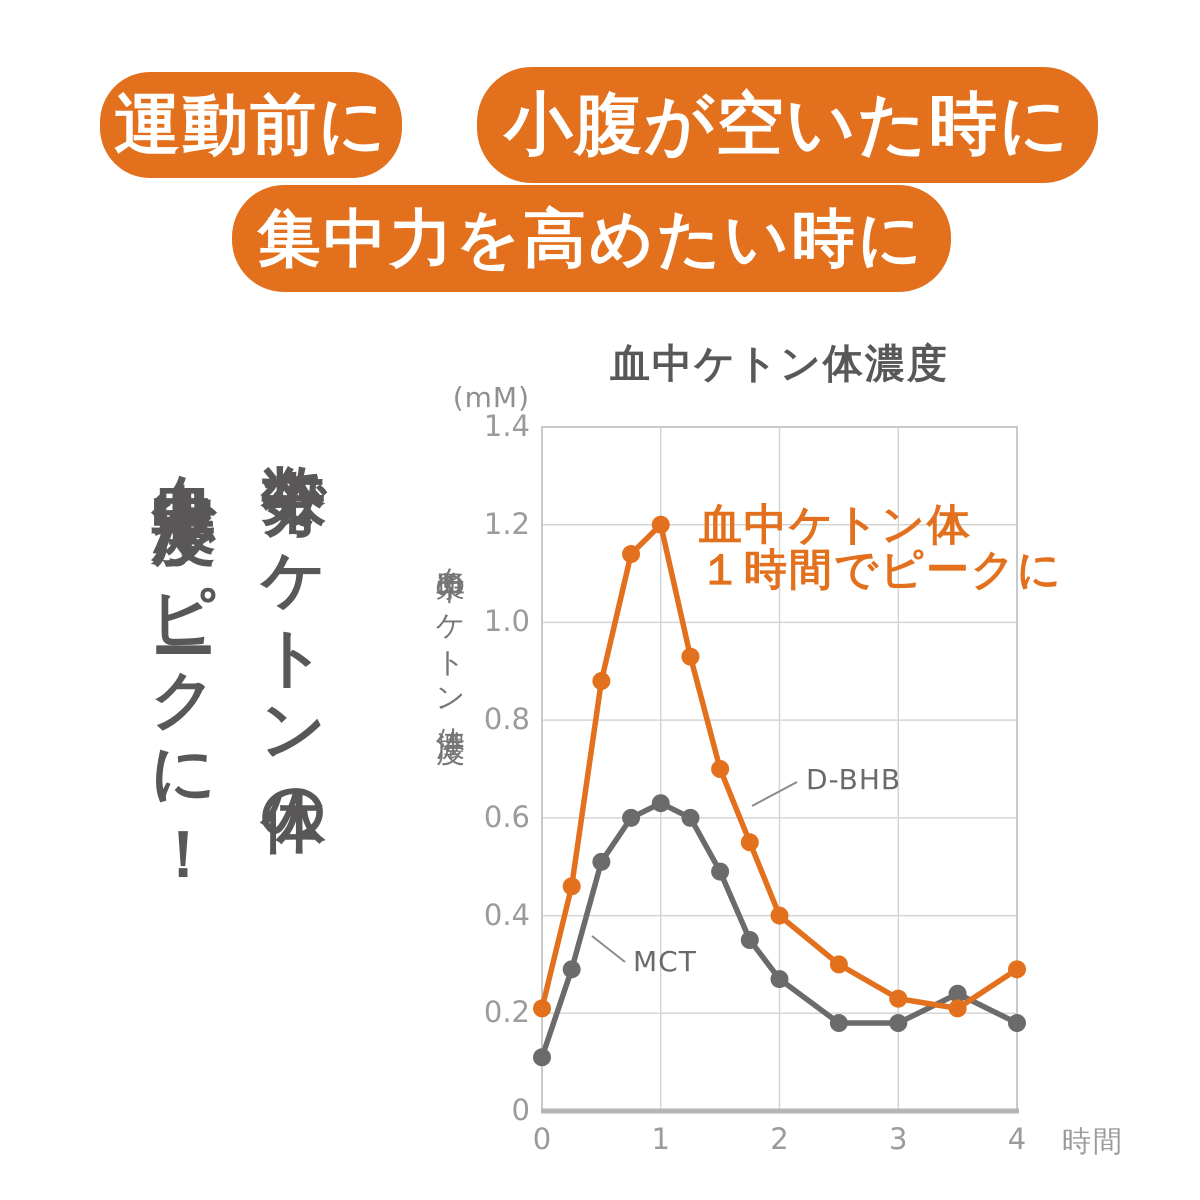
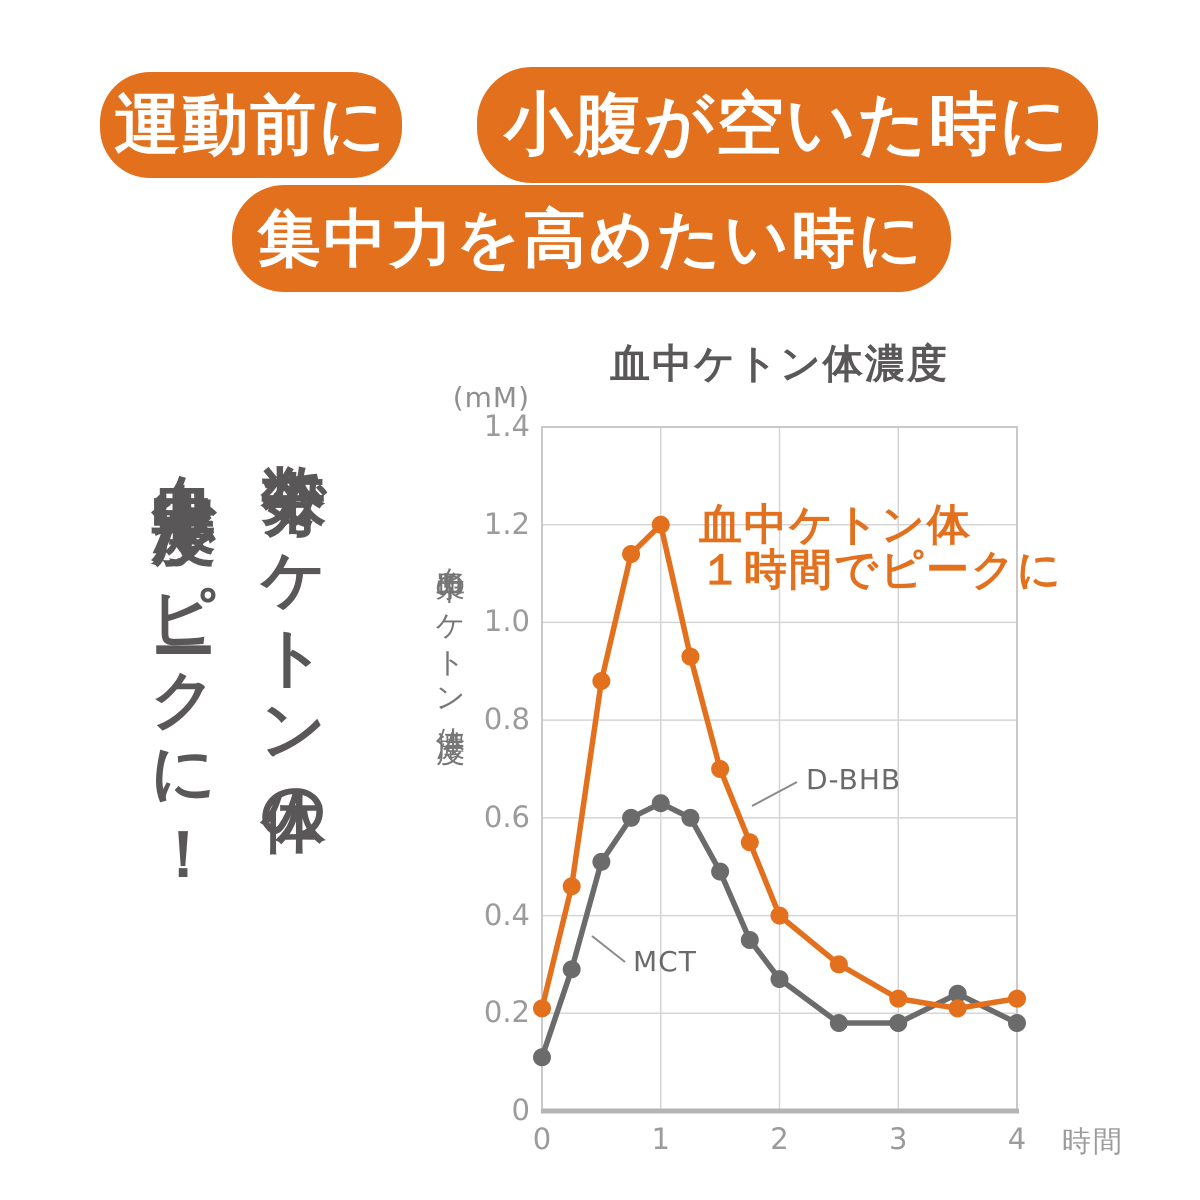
D-BHB/4: 0.29 -> 0.23
